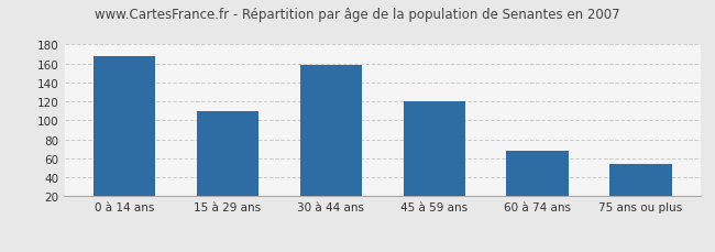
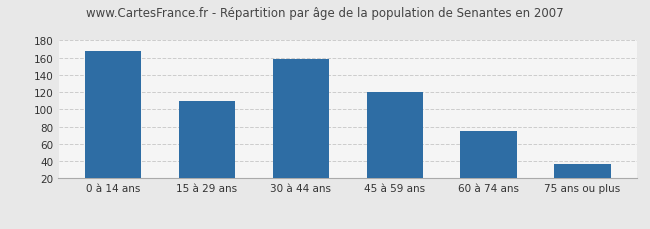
60 à 74 ans: 68 -> 75
75 ans ou plus: 54 -> 37
